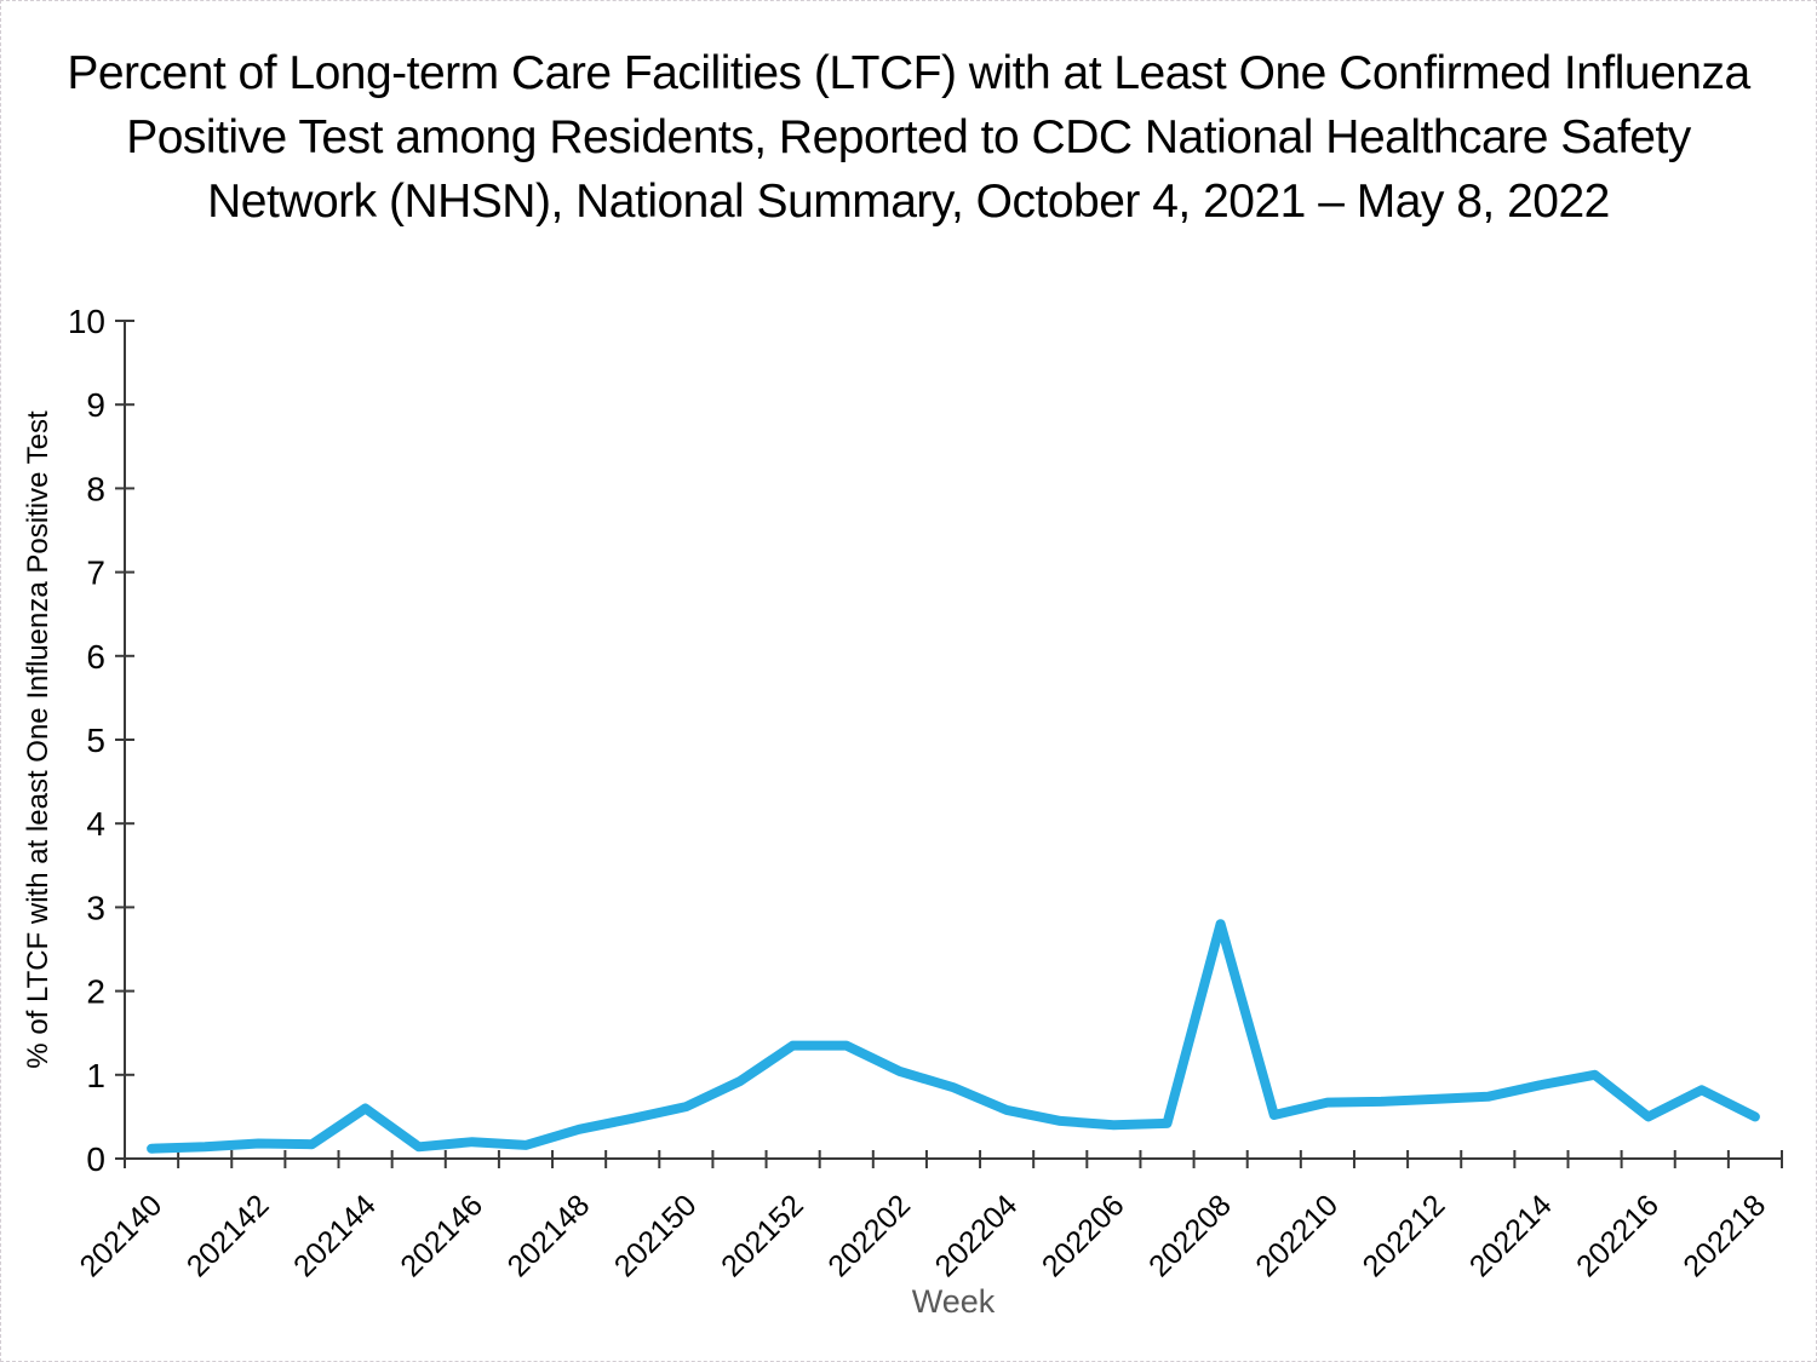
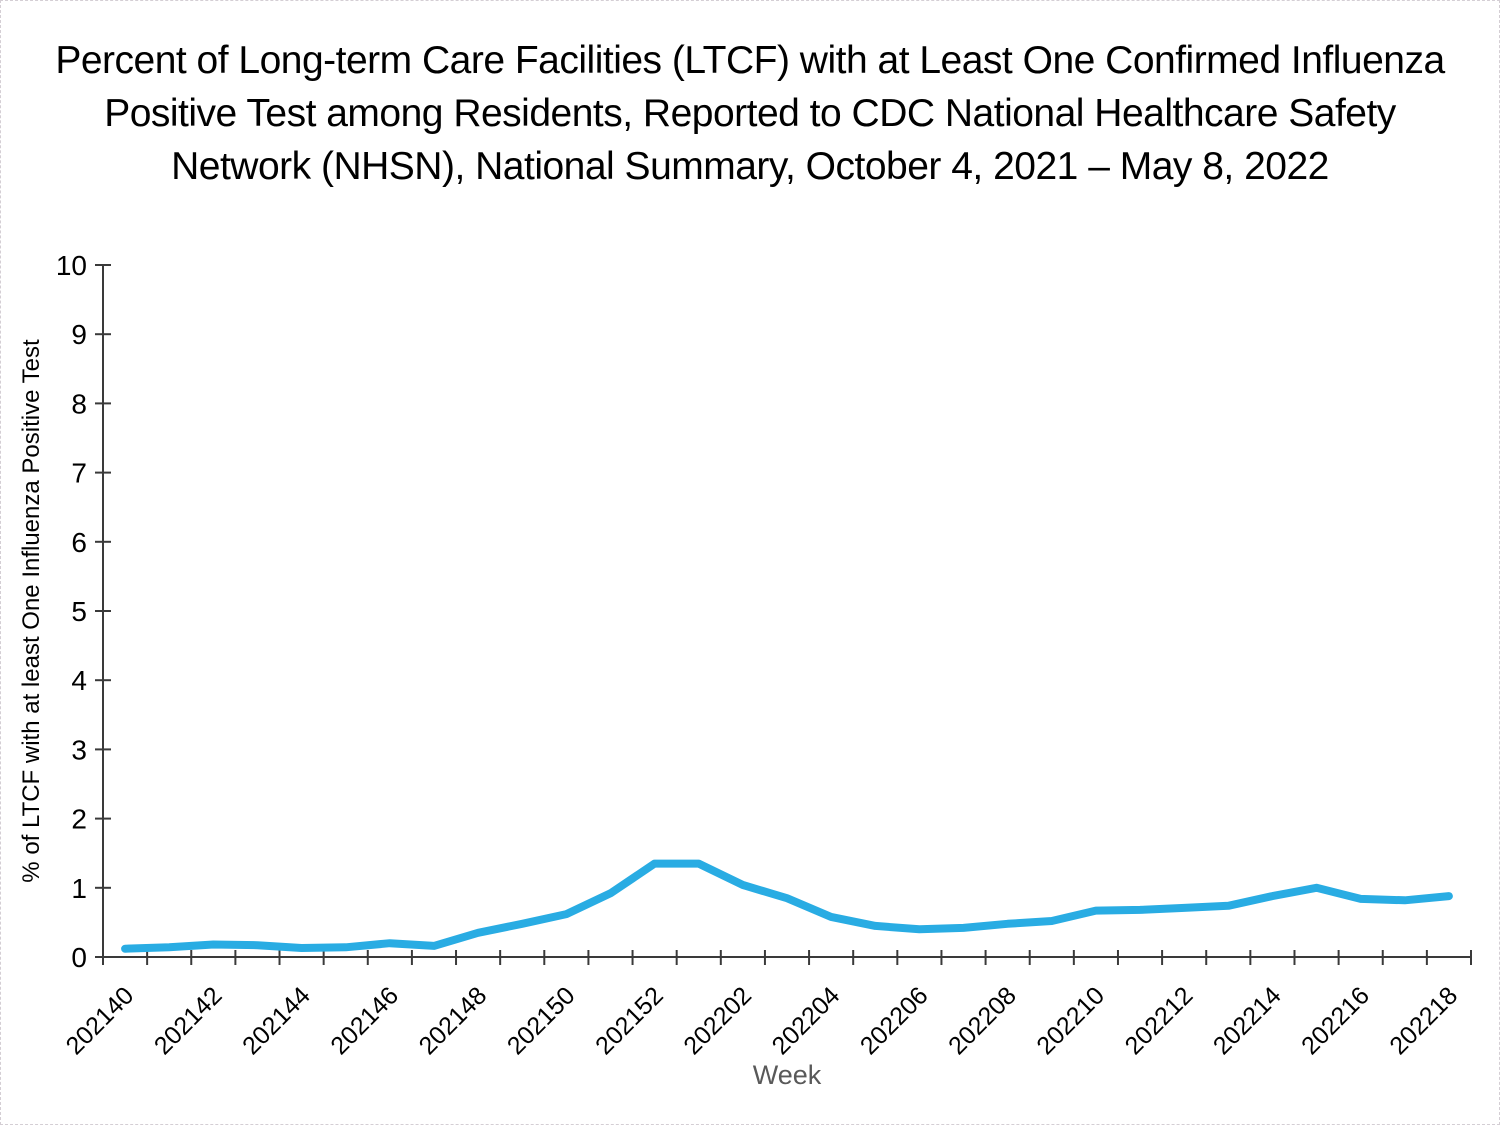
202144: 0.6 -> 0.1
202208: 2.8 -> 0.5
202216: 0.5 -> 0.8
202218: 0.5 -> 0.9
